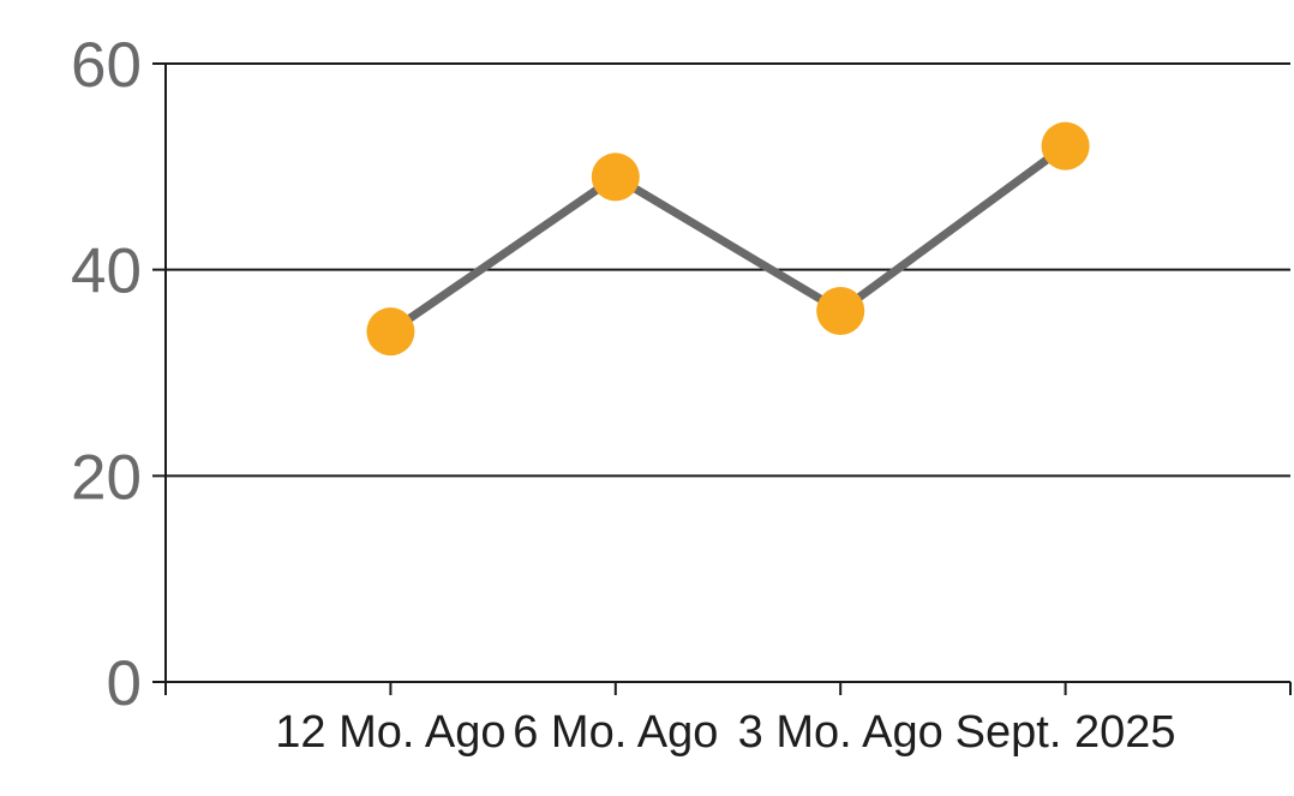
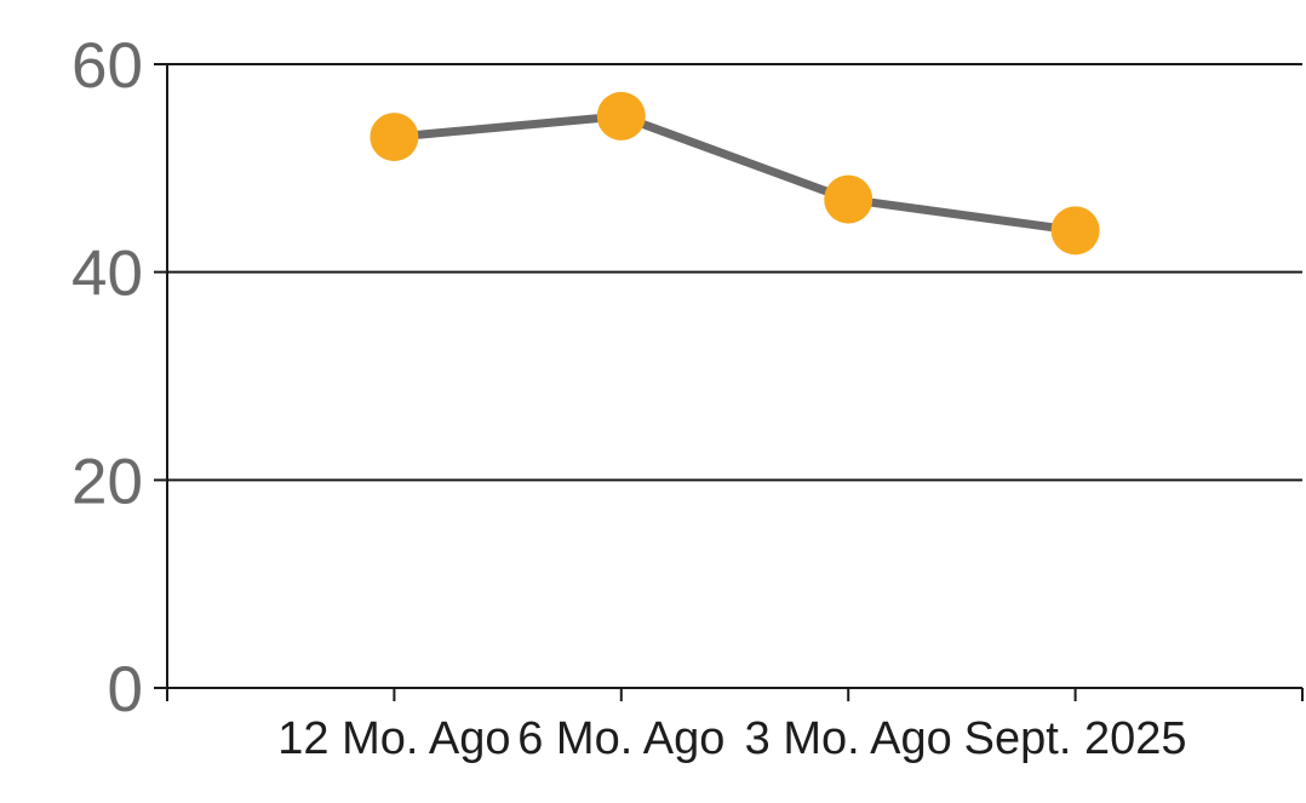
12 Mo. Ago: 34 -> 53
6 Mo. Ago: 49 -> 55
3 Mo. Ago: 36 -> 47
Sept. 2025: 52 -> 44
